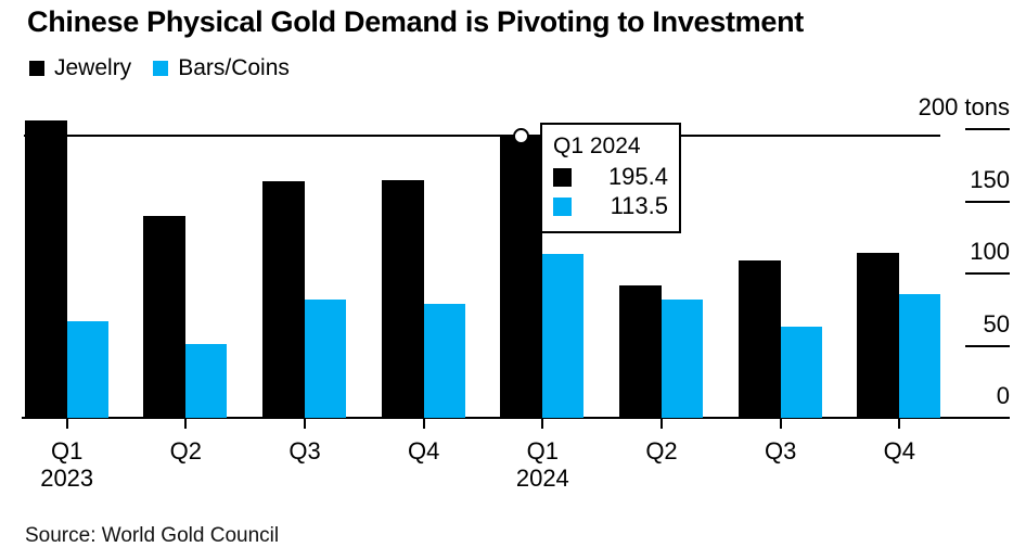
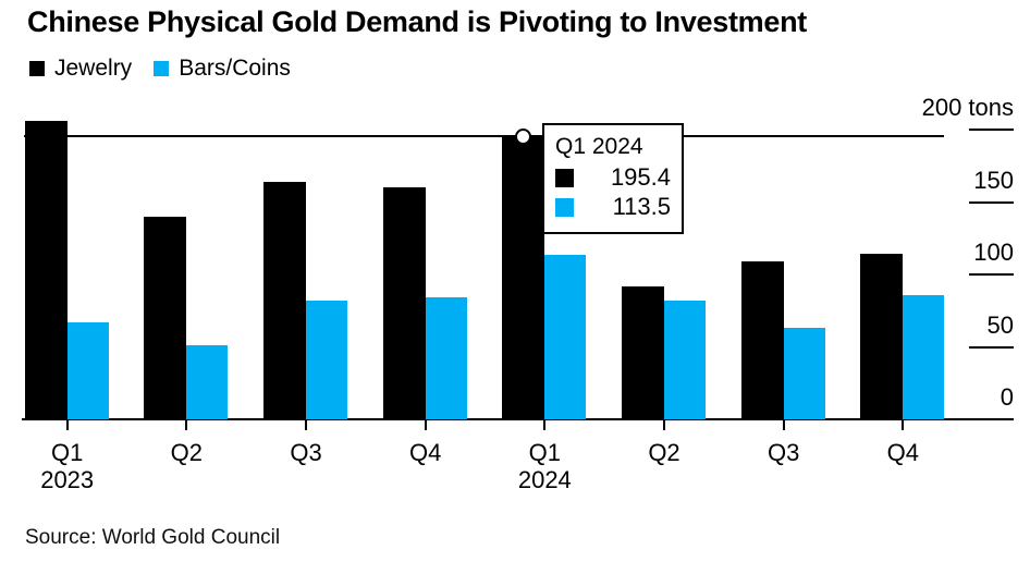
Jewelry/Q4 2023: 165 -> 160
Bars/Coins/Q4 2023: 79 -> 84
